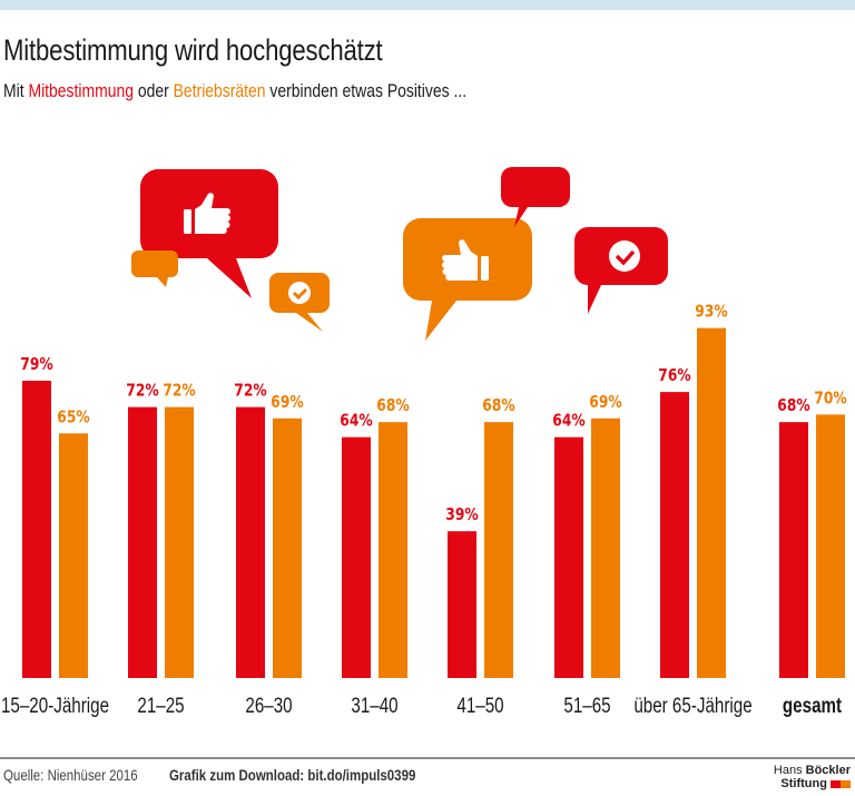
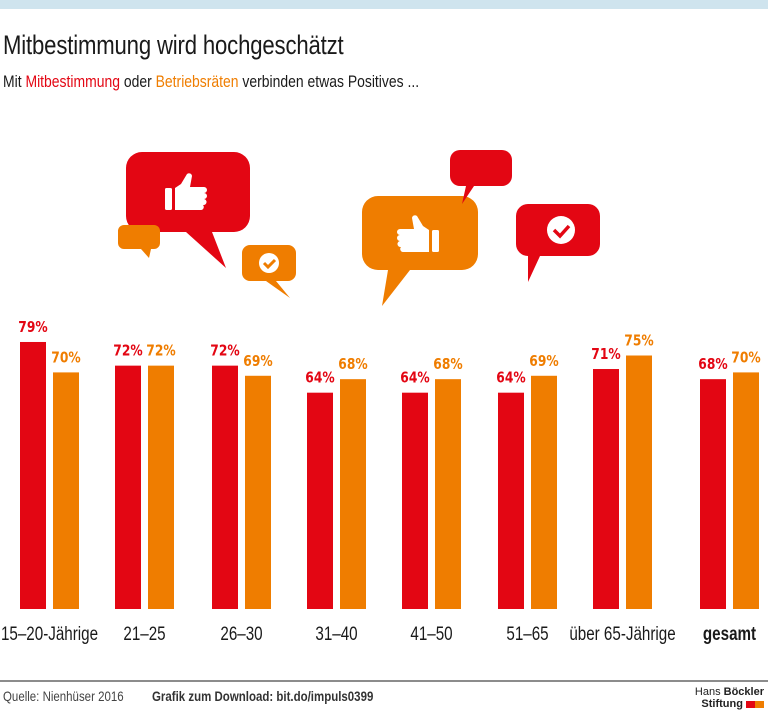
Betriebsräten/15–20-Jährige: 65% -> 70%
Mitbestimmung/41–50: 39% -> 64%
Mitbestimmung/über 65-Jährige: 76% -> 71%
Betriebsräten/über 65-Jährige: 93% -> 75%
